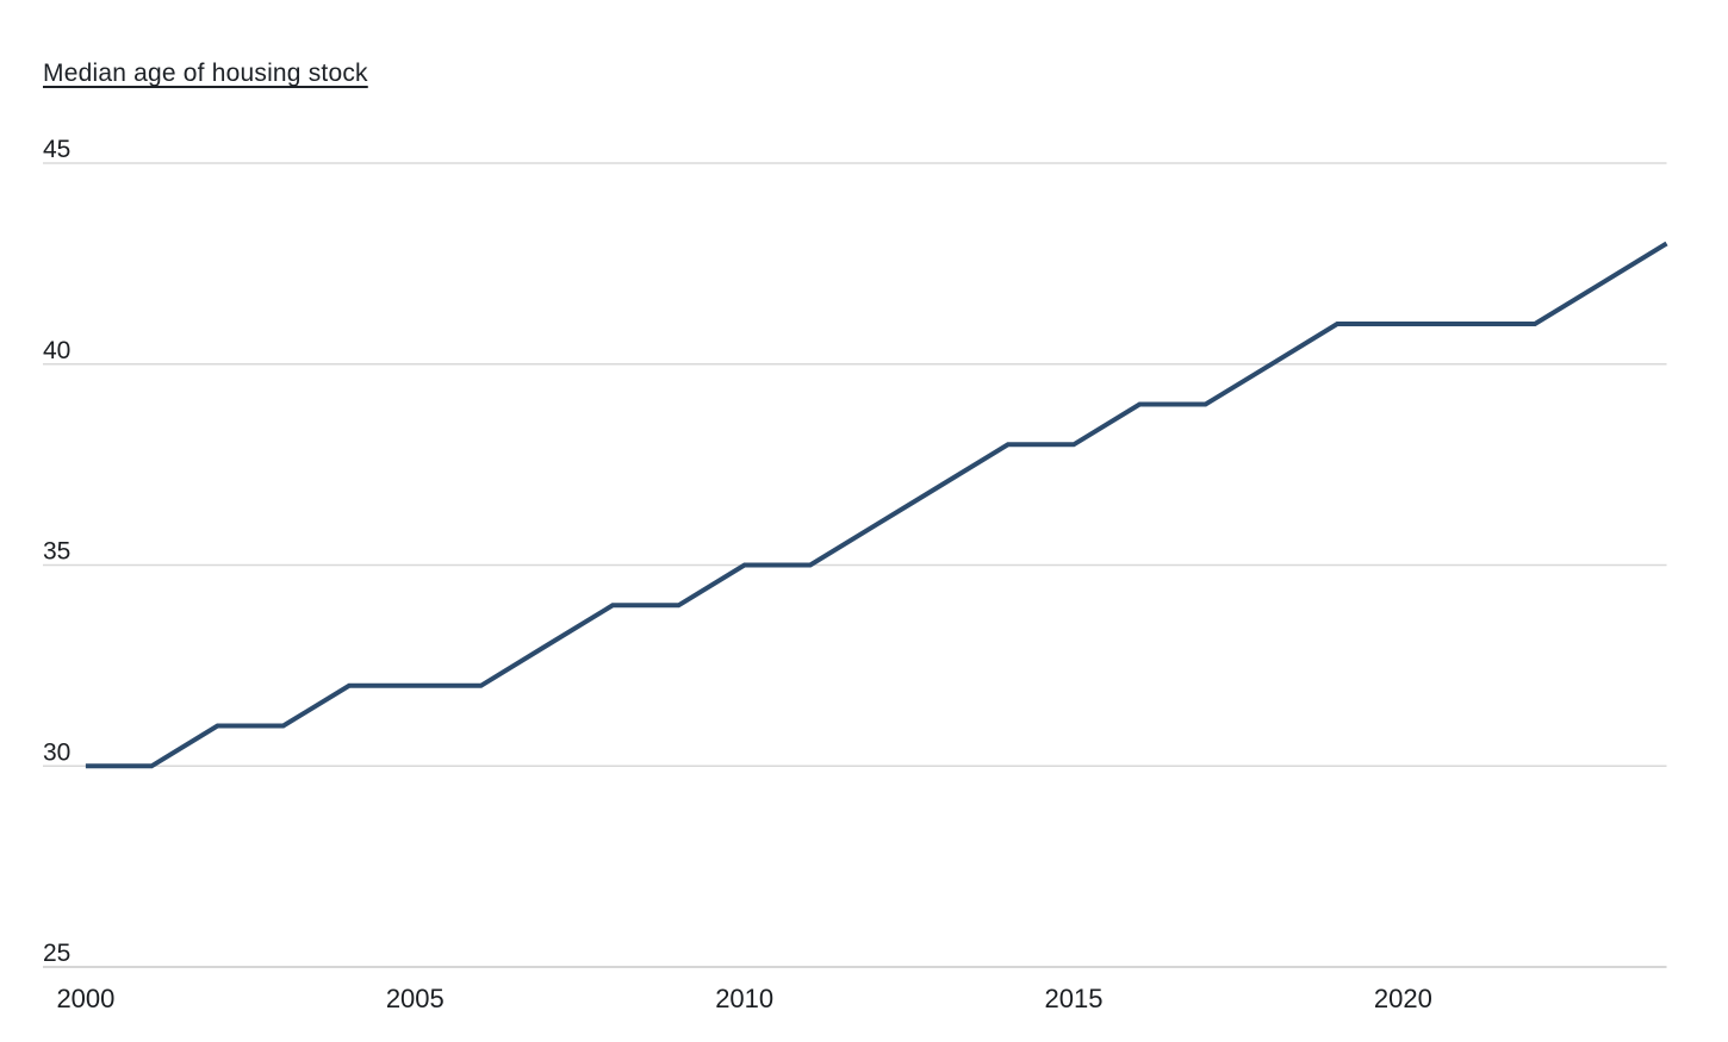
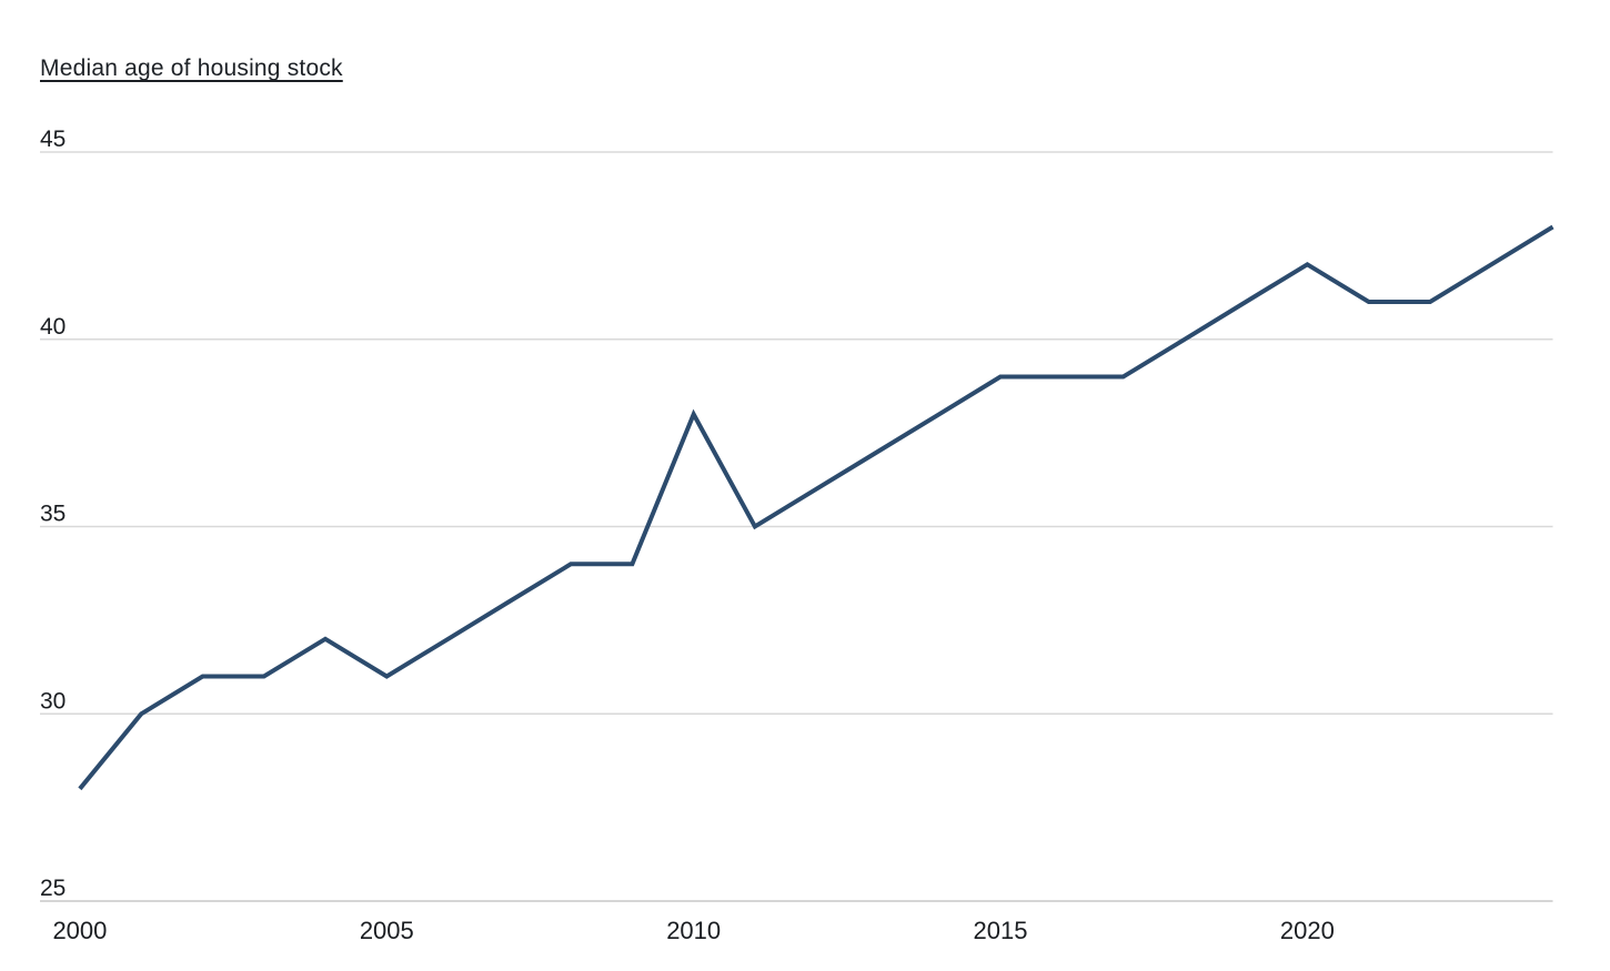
2000: 30 -> 28
2005: 32 -> 31
2010: 35 -> 38
2015: 38 -> 39
2020: 41 -> 42
